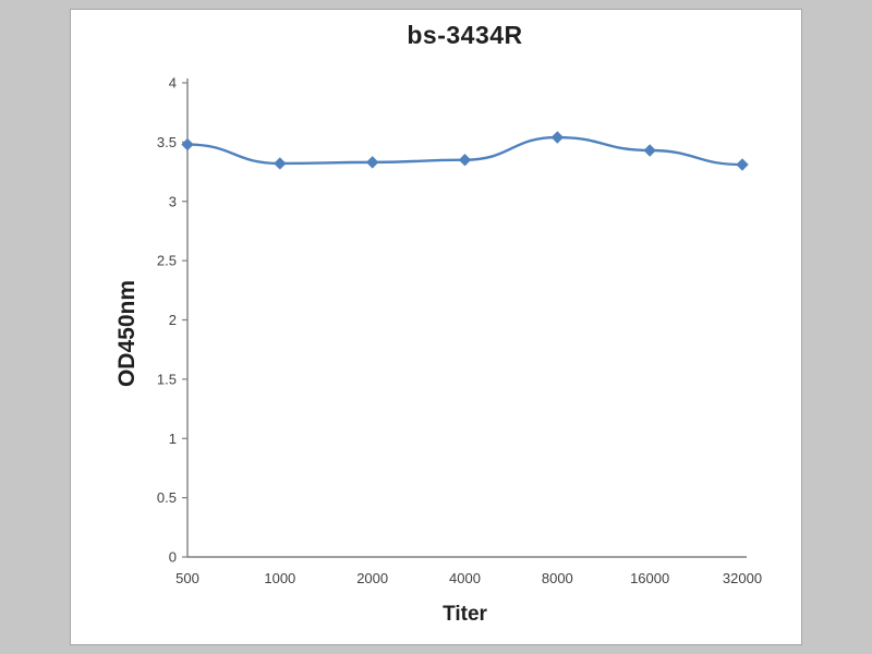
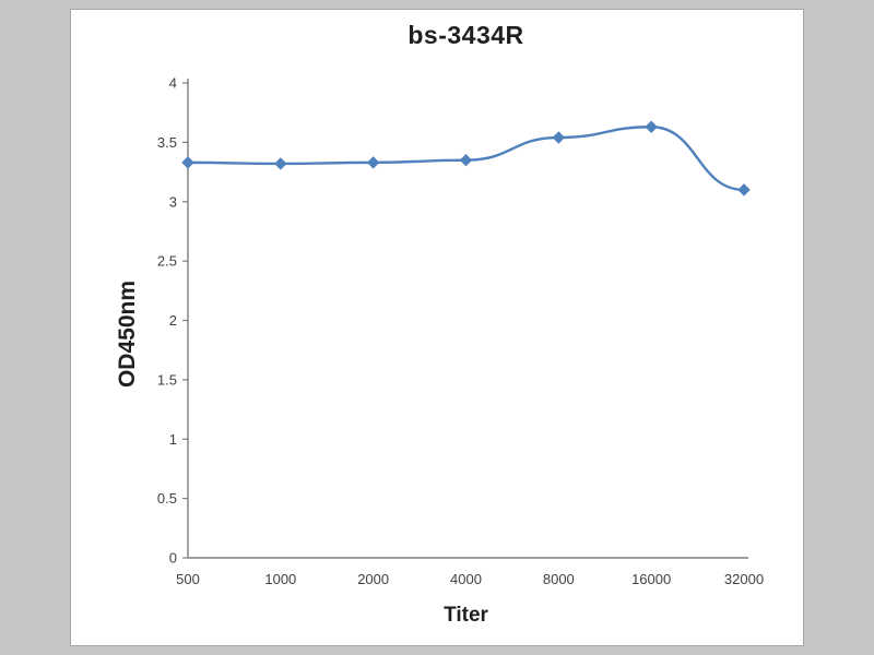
500: 3.48 -> 3.33
16000: 3.43 -> 3.63
32000: 3.31 -> 3.10
